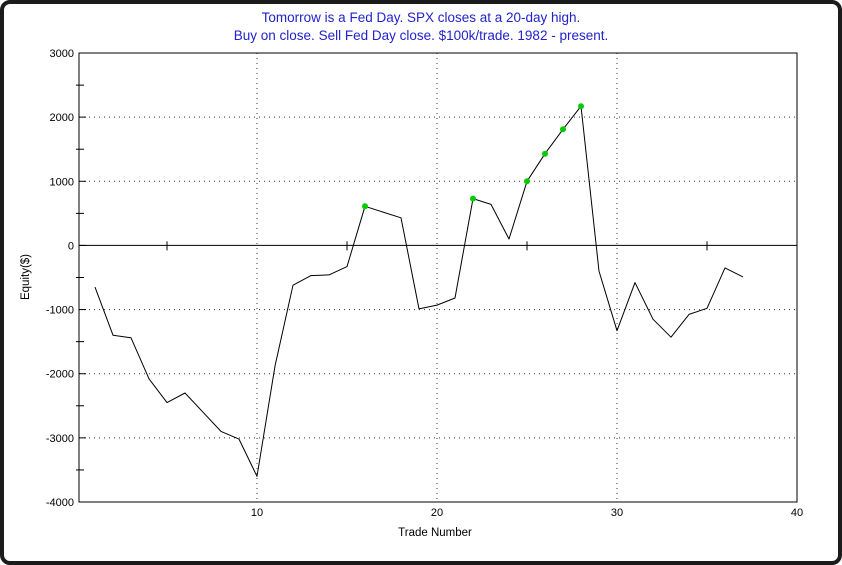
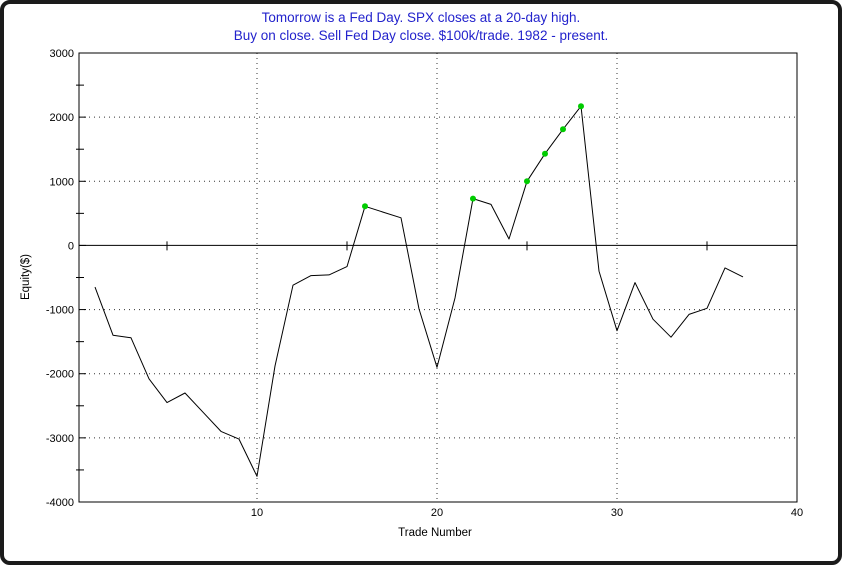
20: -900 -> -1900
